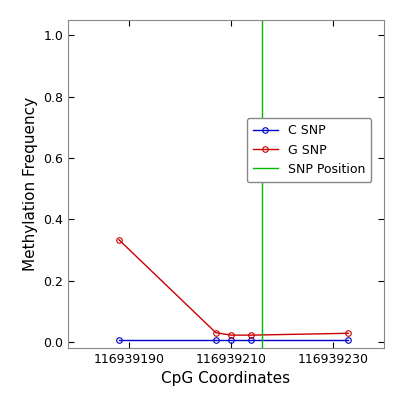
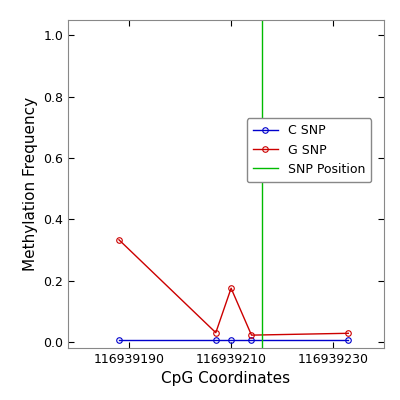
G SNP/116939210: 0.022 -> 0.175
